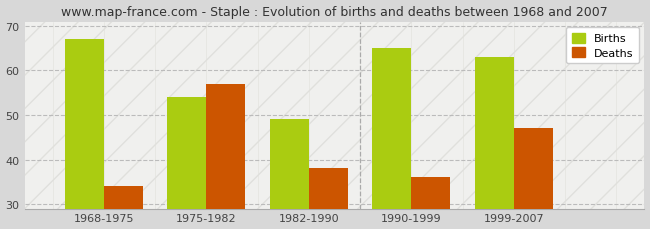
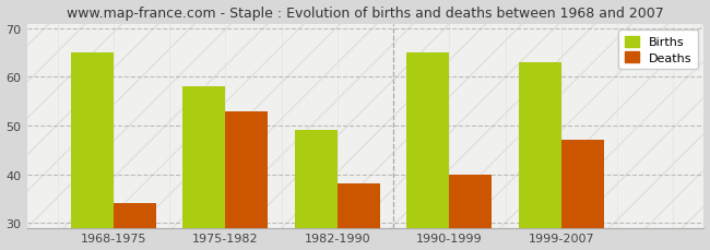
Births/1968-1975: 67 -> 65
Births/1975-1982: 54 -> 58
Deaths/1975-1982: 57 -> 53
Deaths/1990-1999: 36 -> 40
